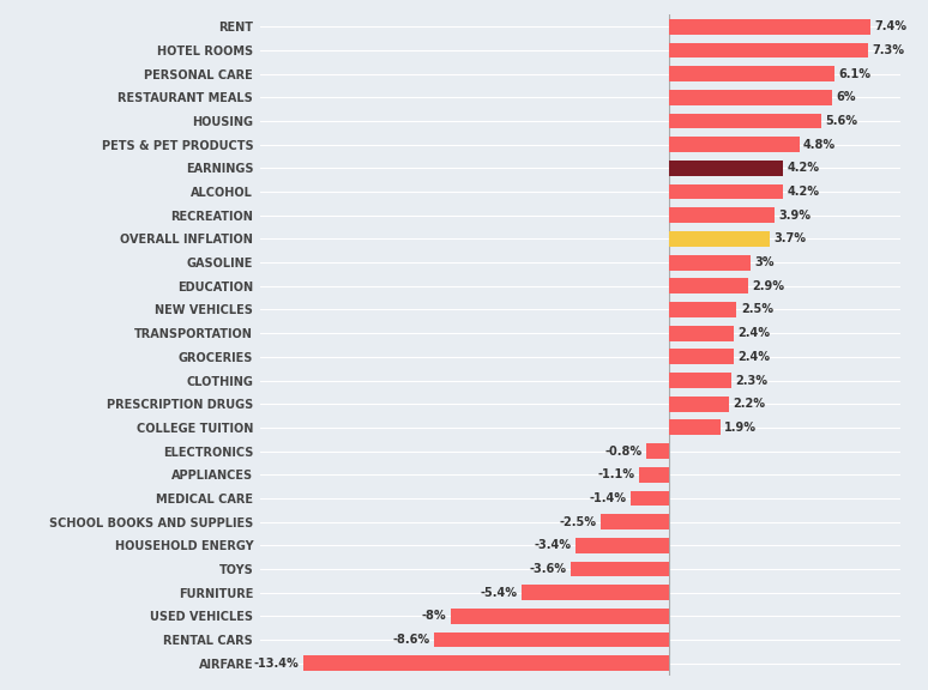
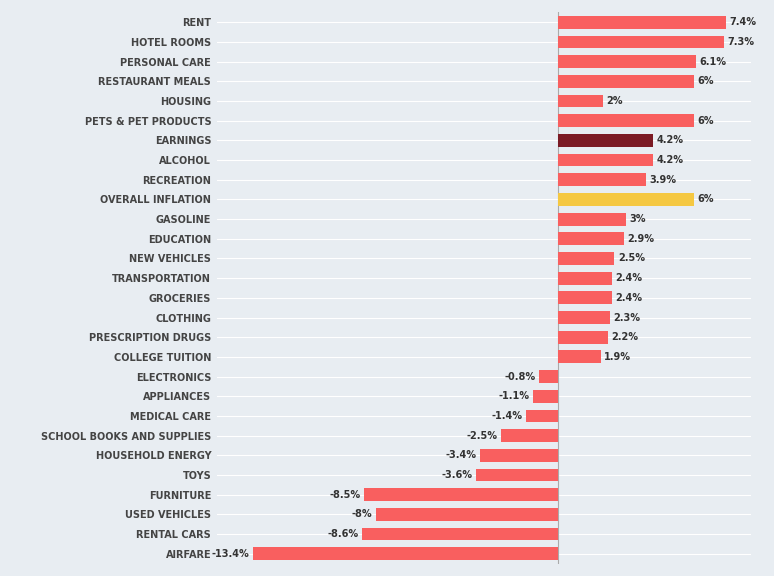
HOUSING: 5.6% -> 2%
PETS & PET PRODUCTS: 4.8% -> 6%
OVERALL INFLATION: 3.7% -> 6%
FURNITURE: -5.4% -> -8.5%
